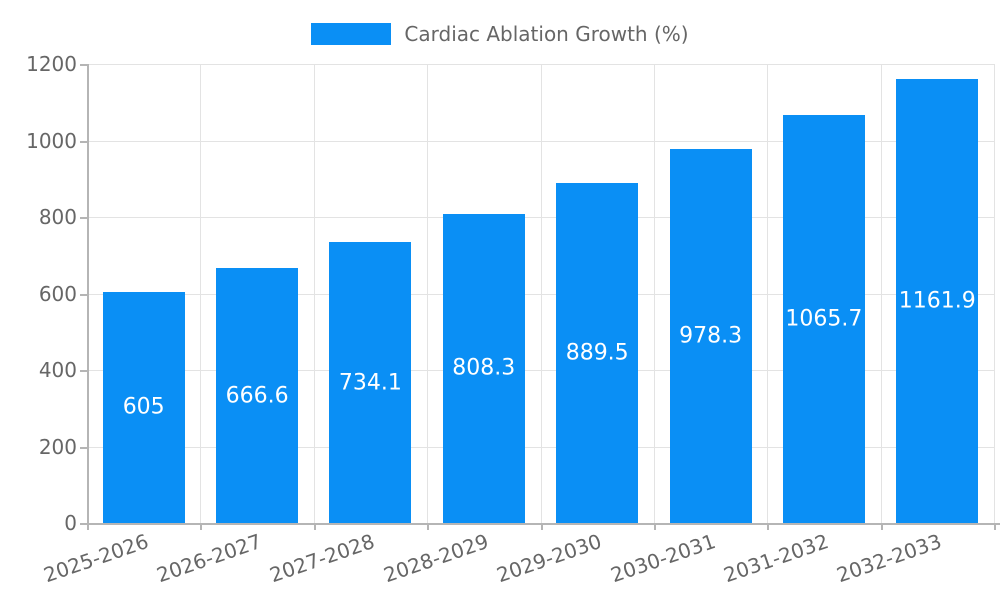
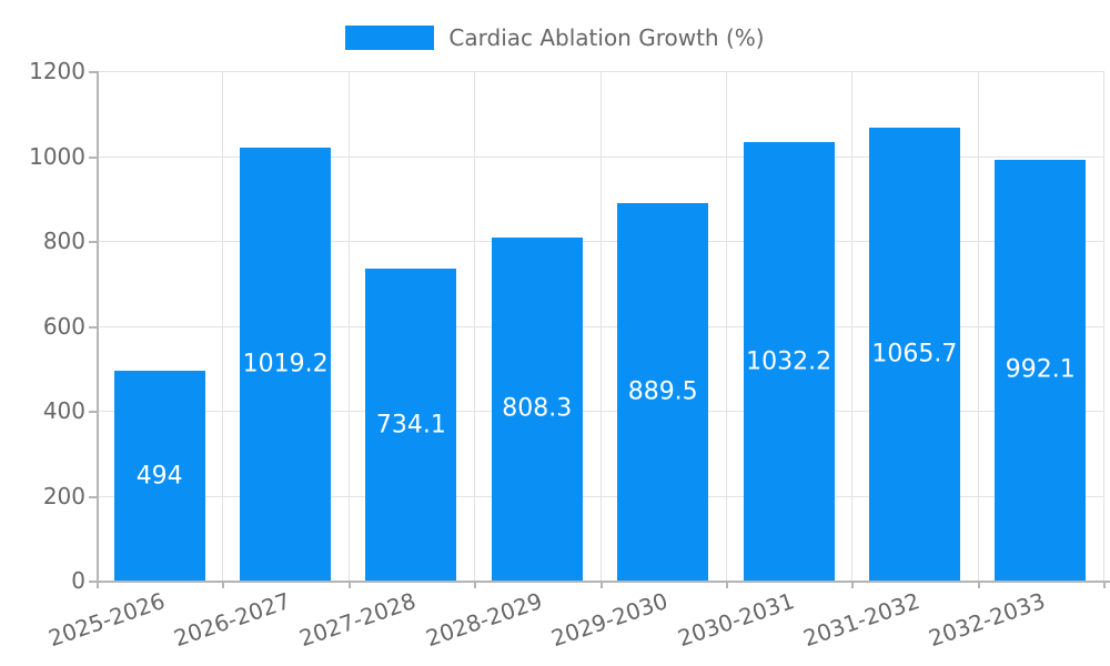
2025-2026: 605 -> 494
2026-2027: 666.6 -> 1019.2
2030-2031: 978.3 -> 1032.2
2032-2033: 1161.9 -> 992.1
